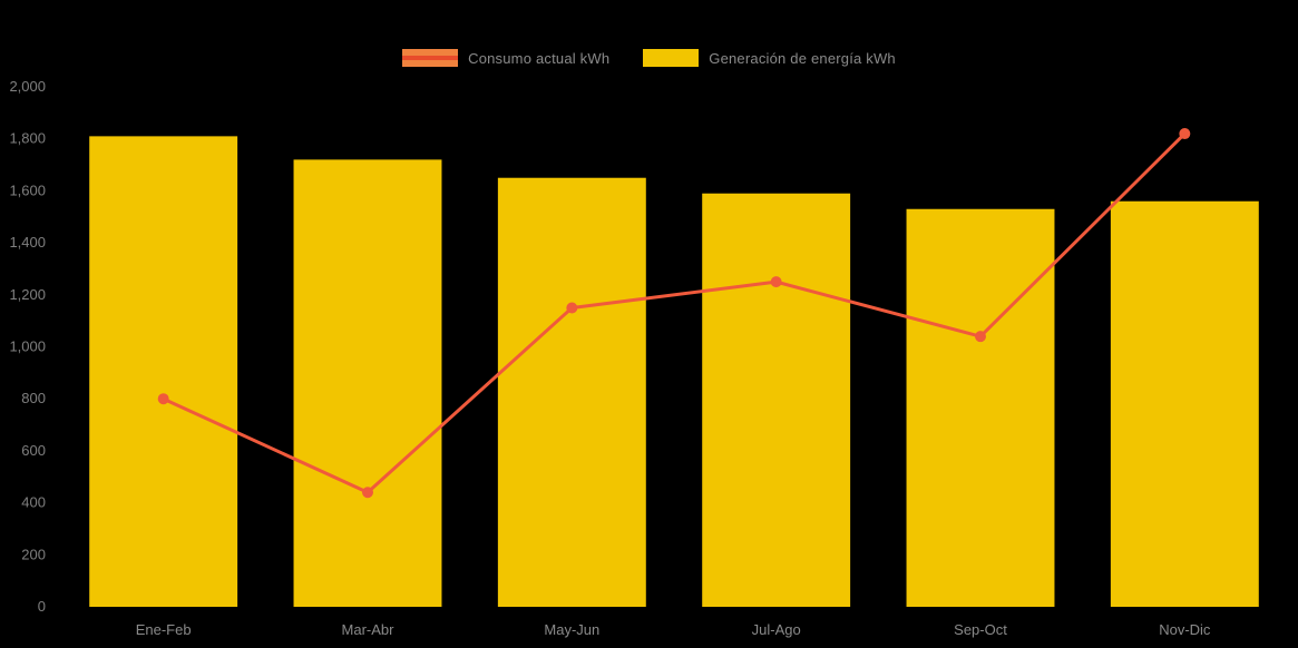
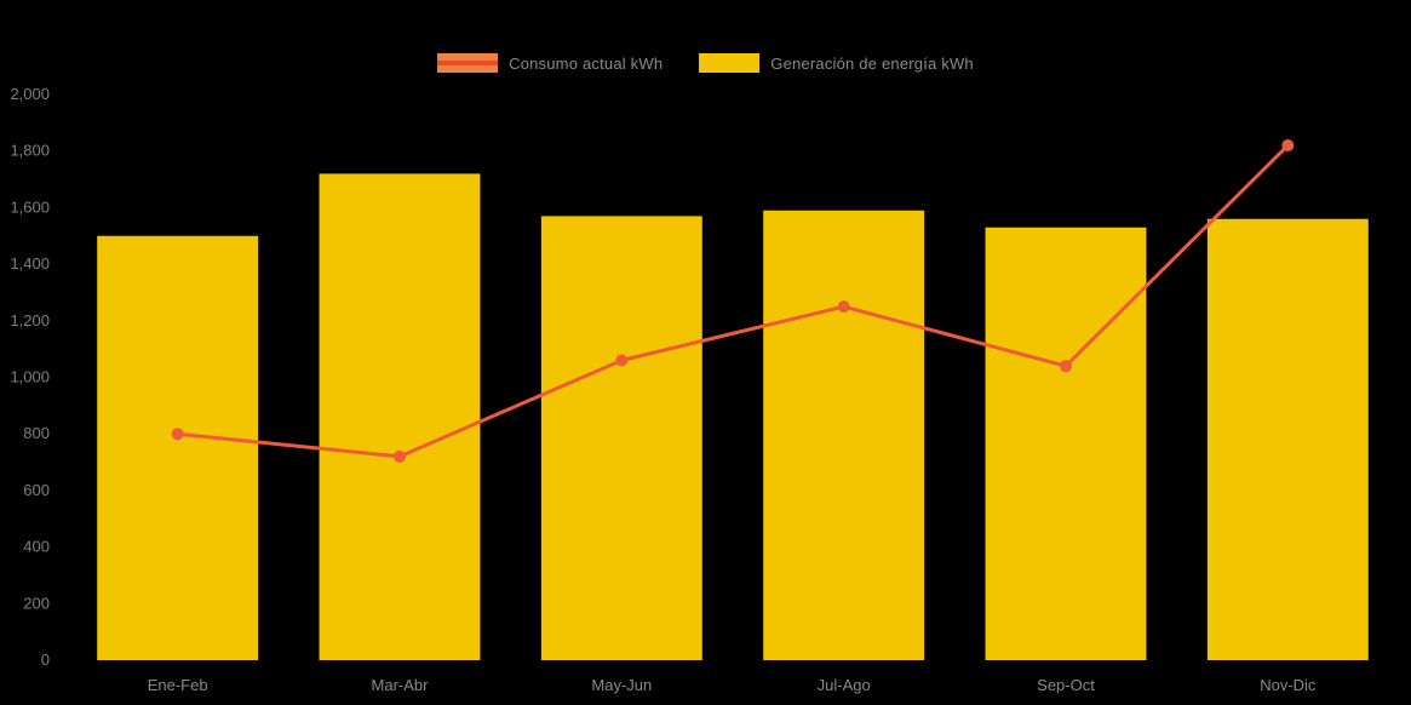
Generación de energía kWh/Ene-Feb: 1810 -> 1500
Consumo actual kWh/Mar-Abr: 440 -> 720
Consumo actual kWh/May-Jun: 1150 -> 1060
Generación de energía kWh/May-Jun: 1650 -> 1570
